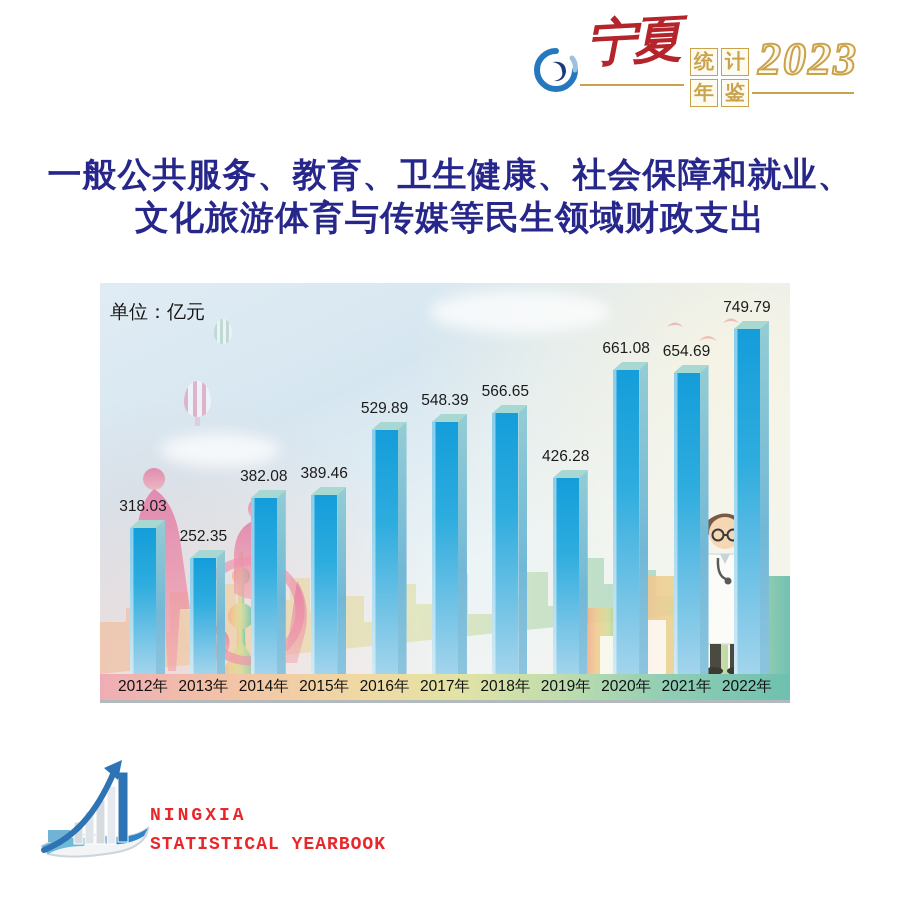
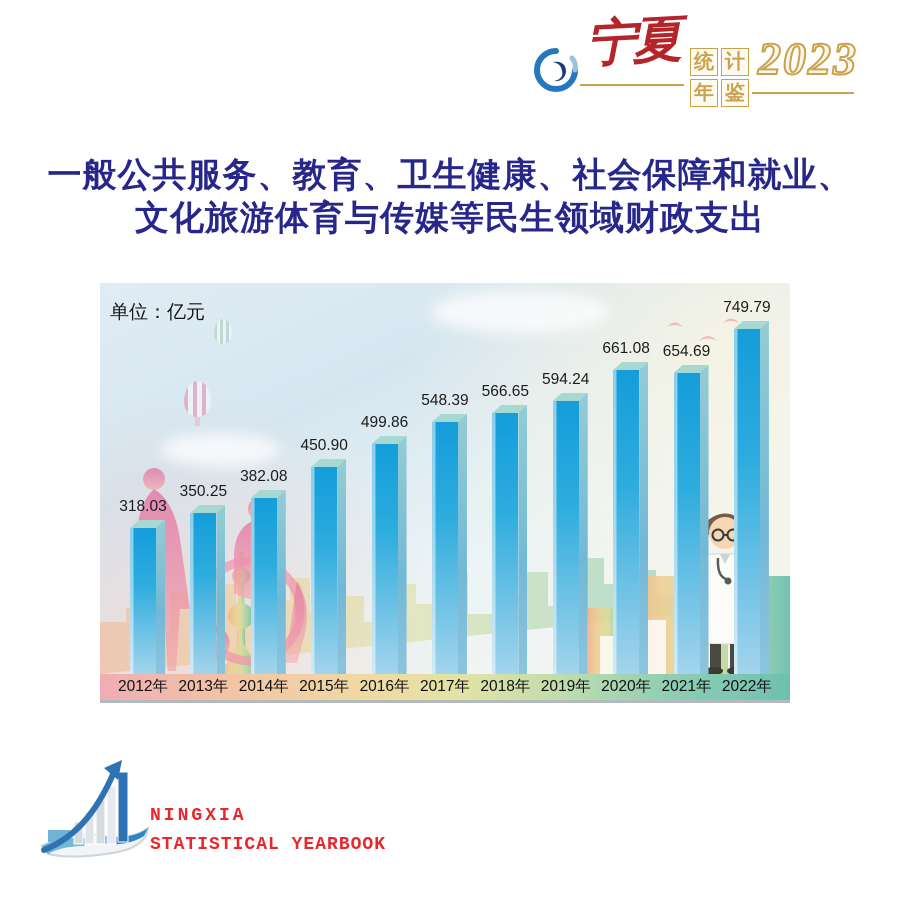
2013年: 252.35 -> 350.25
2015年: 389.46 -> 450.90
2016年: 529.89 -> 499.86
2019年: 426.28 -> 594.24
